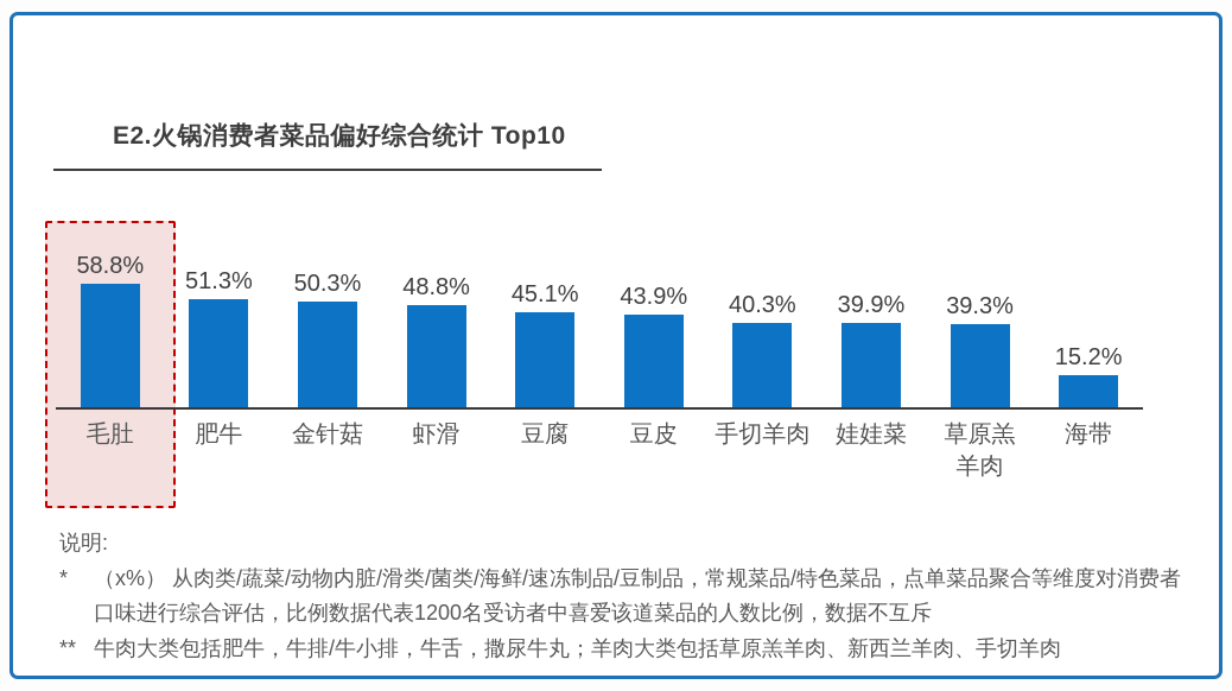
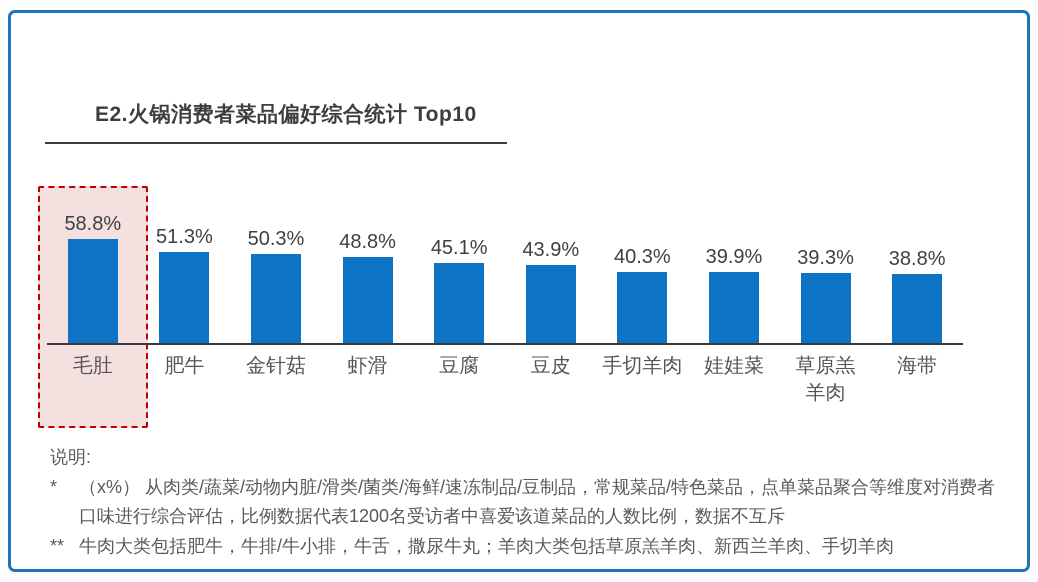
海带: 15.2% -> 38.8%
